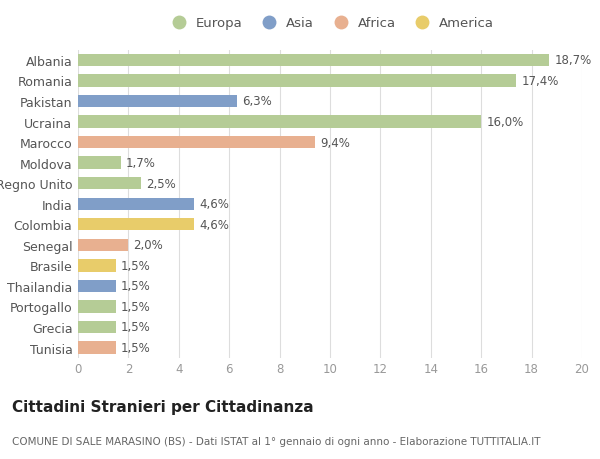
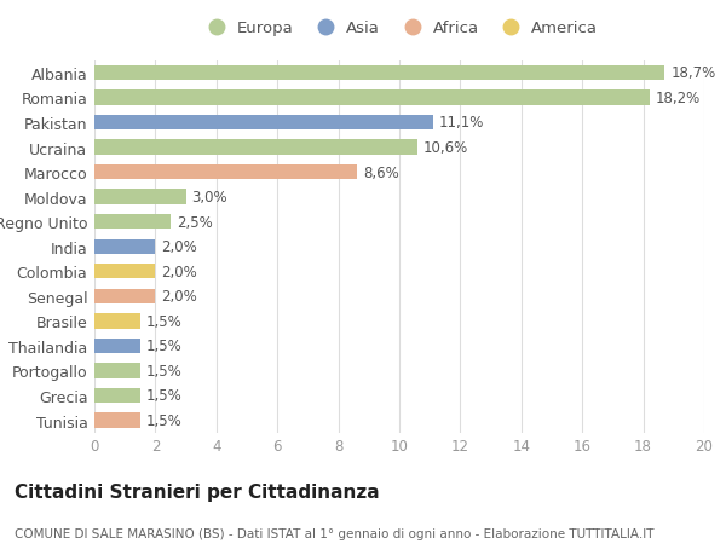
Romania: 17,4% -> 18,2%
Pakistan: 6,3% -> 11,1%
Ucraina: 16,0% -> 10,6%
Marocco: 9,4% -> 8,6%
Moldova: 1,7% -> 3,0%
India: 4,6% -> 2,0%
Colombia: 4,6% -> 2,0%
